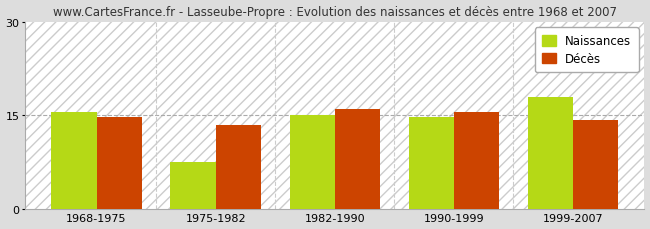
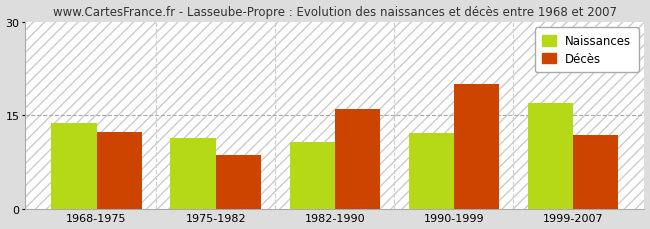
Naissances/1968-1975: 15.5 -> 13.8
Décès/1968-1975: 14.7 -> 12.4
Naissances/1975-1982: 7.5 -> 11.4
Décès/1975-1982: 13.5 -> 8.6
Naissances/1982-1990: 15.0 -> 10.8
Naissances/1990-1999: 14.7 -> 12.2
Décès/1990-1999: 15.5 -> 20.0
Naissances/1999-2007: 18.0 -> 17.0
Décès/1999-2007: 14.3 -> 11.8
